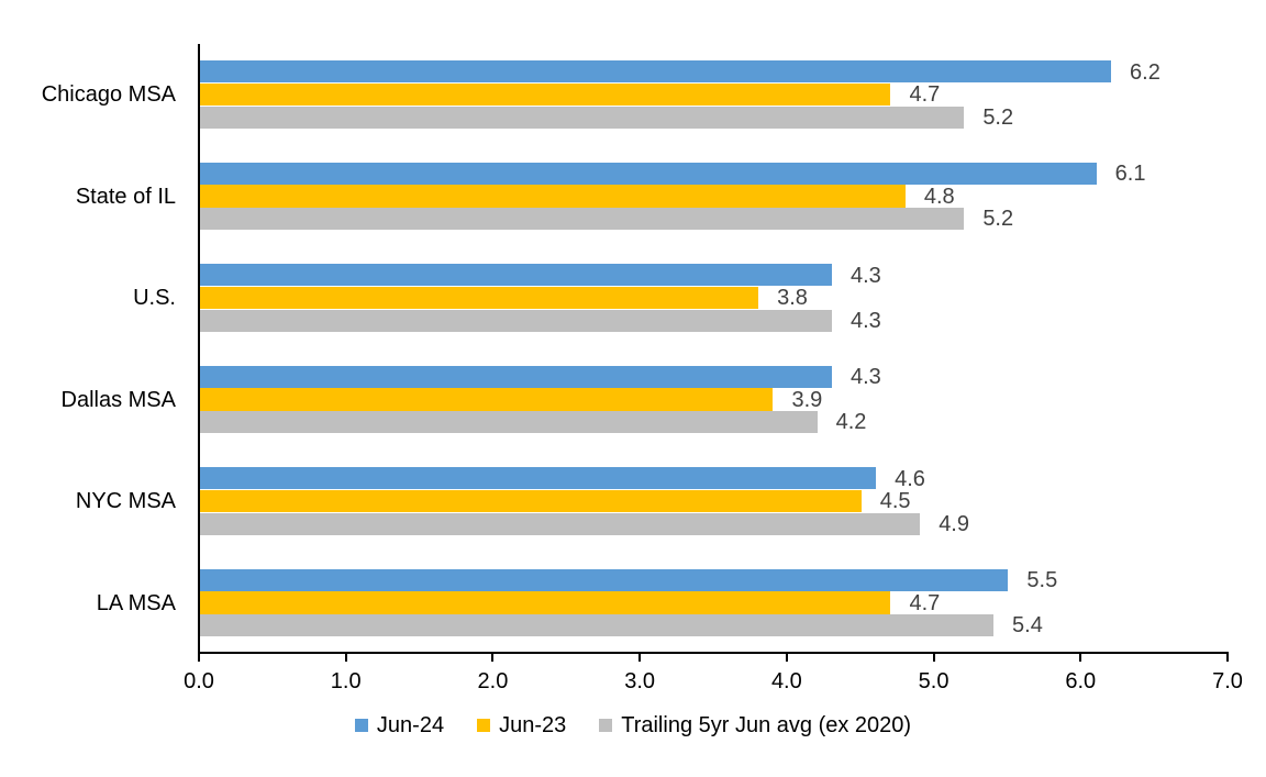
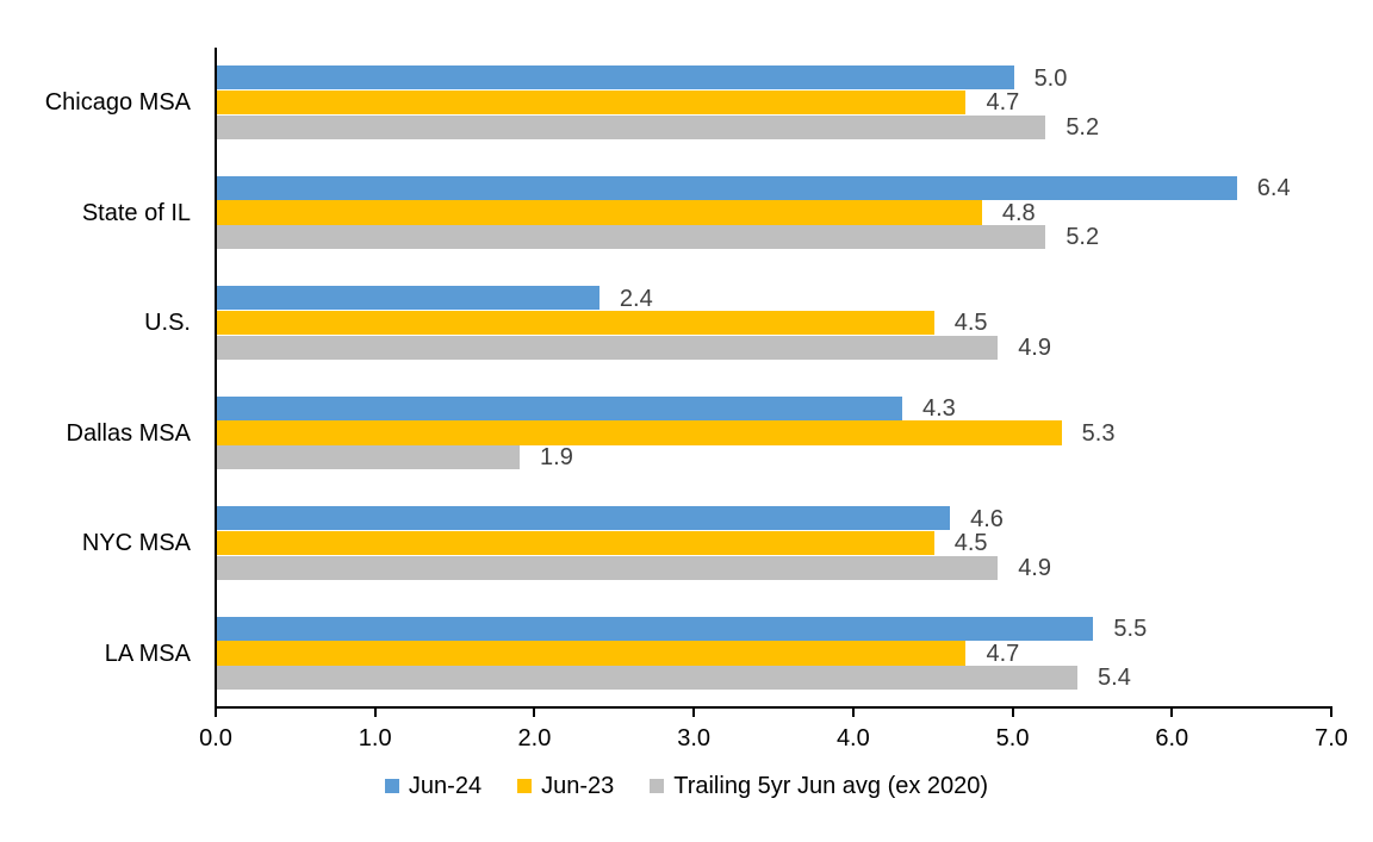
Jun-24/Chicago MSA: 6.2 -> 5.0
Jun-24/State of IL: 6.1 -> 6.4
Jun-24/U.S.: 4.3 -> 2.4
Jun-23/U.S.: 3.8 -> 4.5
Trailing 5yr Jun avg (ex 2020)/U.S.: 4.3 -> 4.9
Jun-23/Dallas MSA: 3.9 -> 5.3
Trailing 5yr Jun avg (ex 2020)/Dallas MSA: 4.2 -> 1.9
